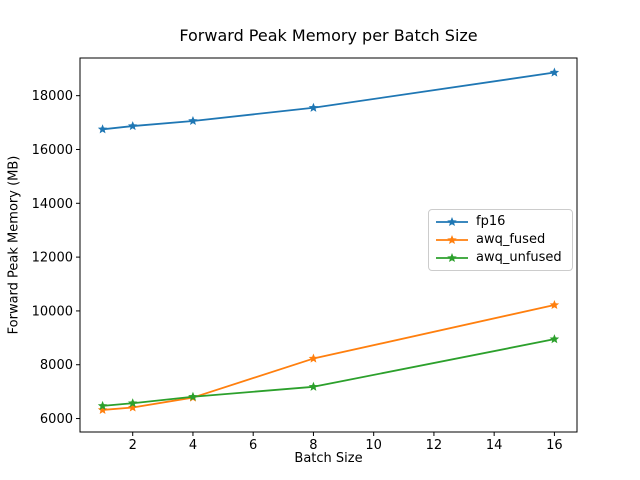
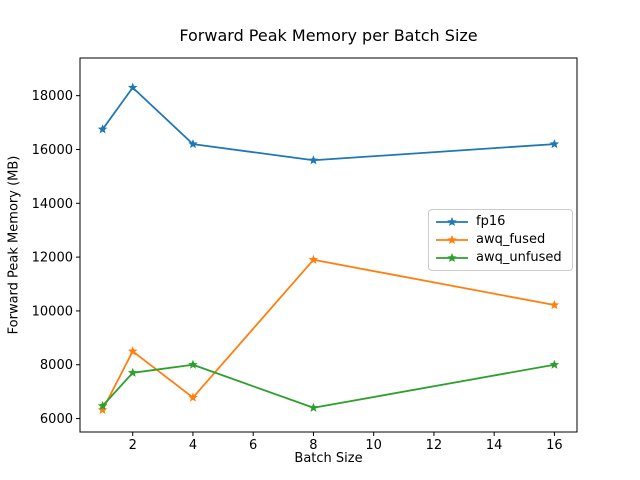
fp16/2: 16900 -> 18300
awq_fused/2: 6400 -> 8500
awq_unfused/2: 6600 -> 7700
fp16/4: 17100 -> 16200
awq_unfused/4: 6800 -> 8000
fp16/8: 17600 -> 15600
awq_fused/8: 8200 -> 11900
awq_unfused/8: 7200 -> 6400
fp16/16: 18900 -> 16200
awq_unfused/16: 9000 -> 8000
